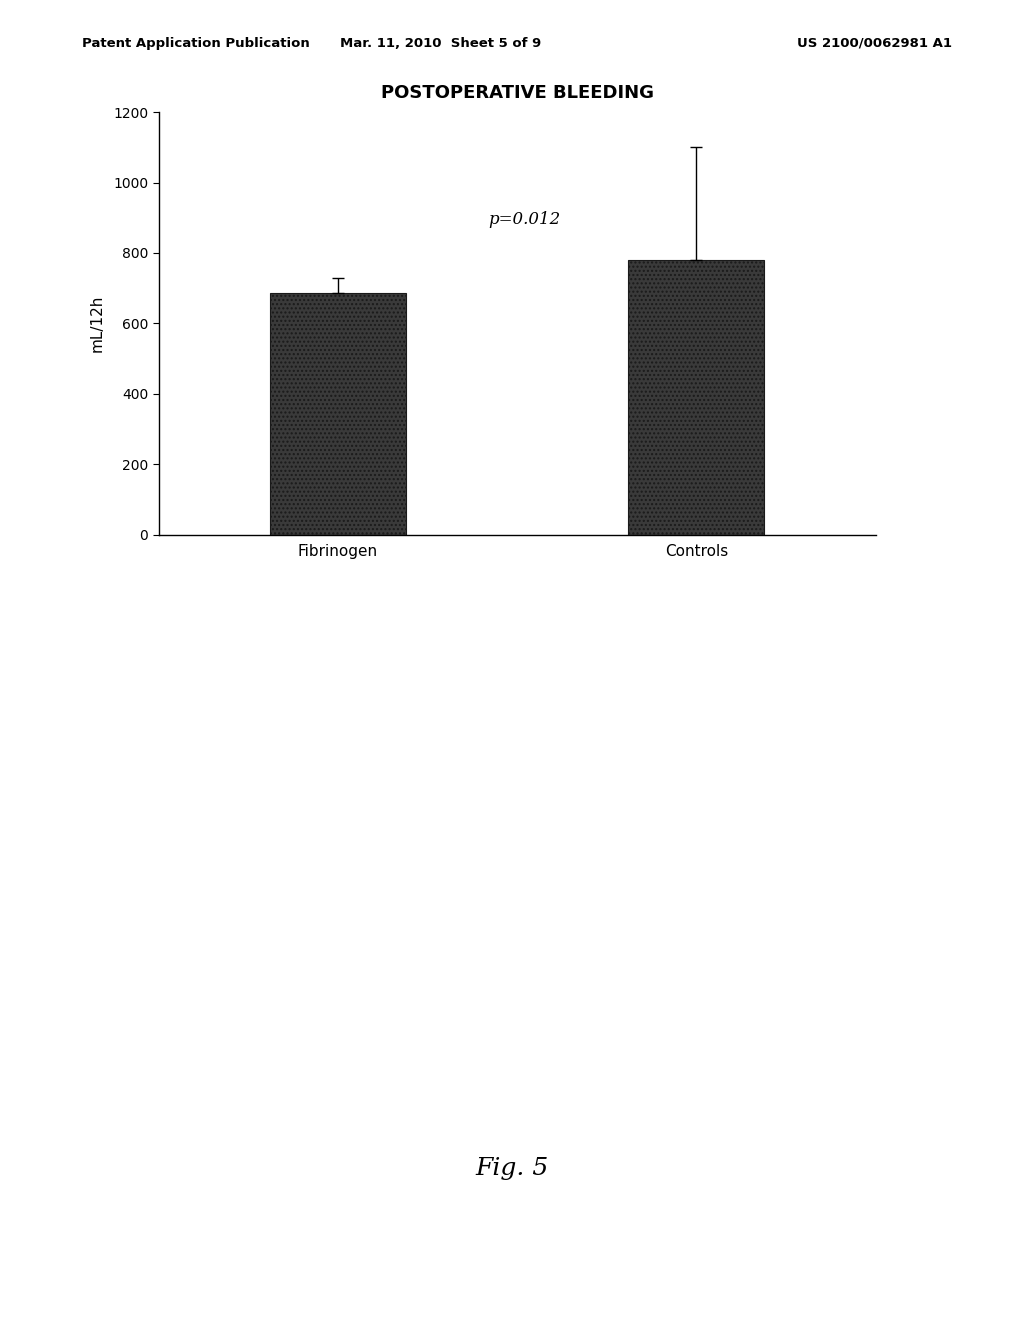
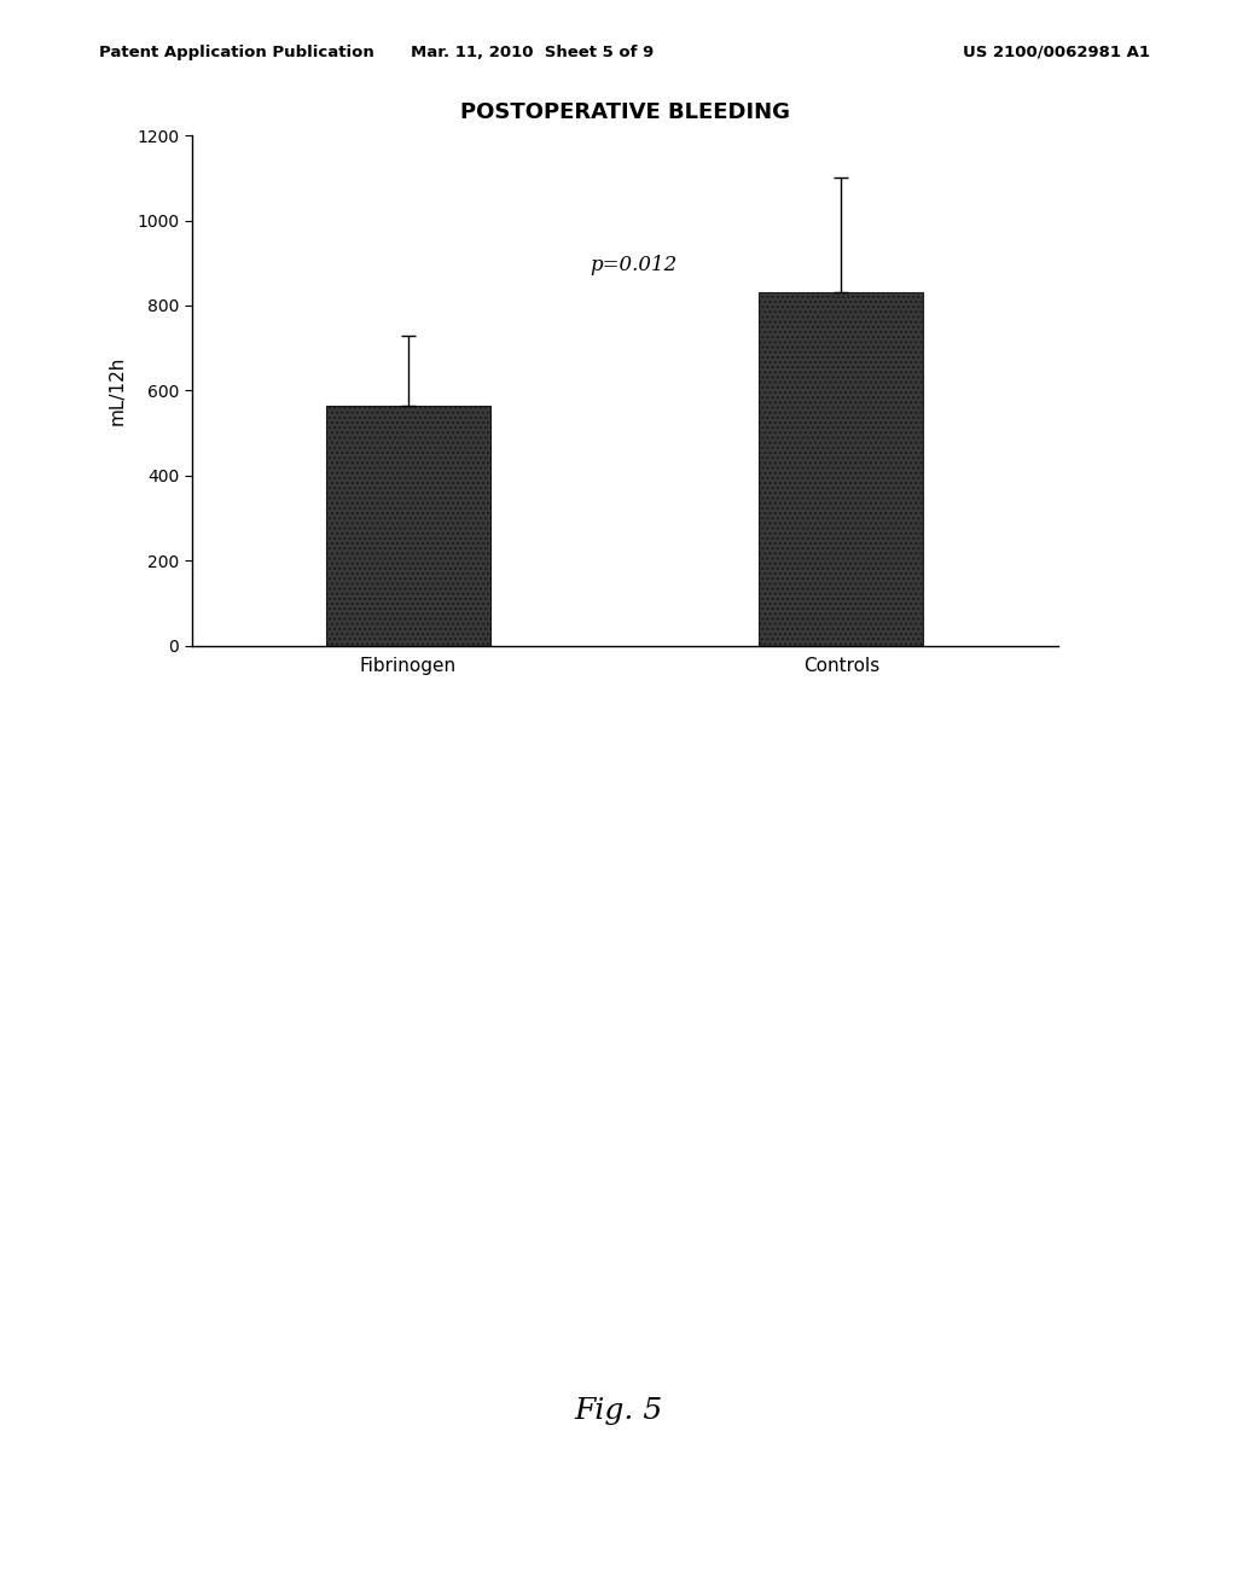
Fibrinogen: 685 -> 565
Controls: 780 -> 830
